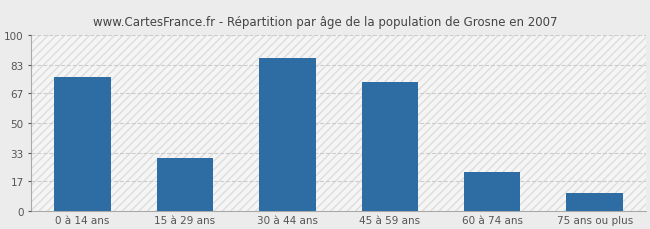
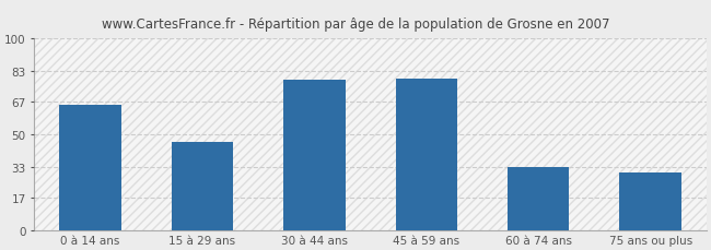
0 à 14 ans: 76 -> 65
15 à 29 ans: 30 -> 46
30 à 44 ans: 87 -> 78
45 à 59 ans: 73 -> 79
60 à 74 ans: 22 -> 33
75 ans ou plus: 10 -> 30
